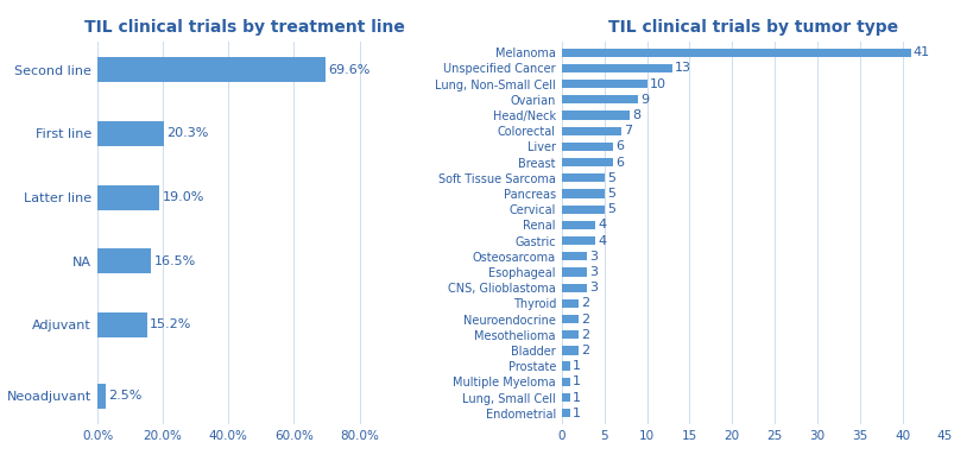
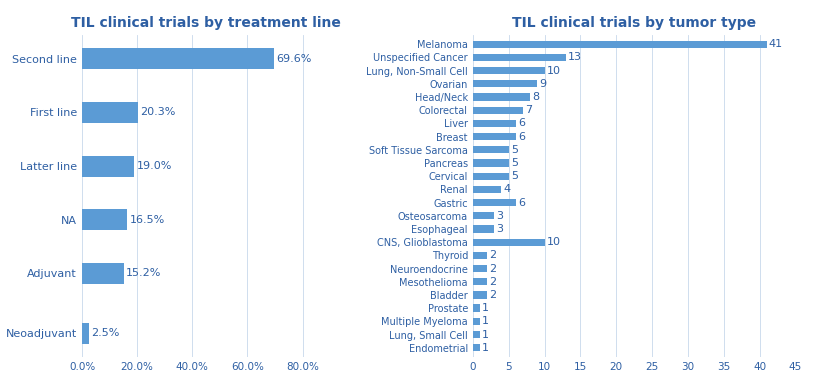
TIL clinical trials by tumor type/Gastric: 4 -> 6
TIL clinical trials by tumor type/CNS, Glioblastoma: 3 -> 10
